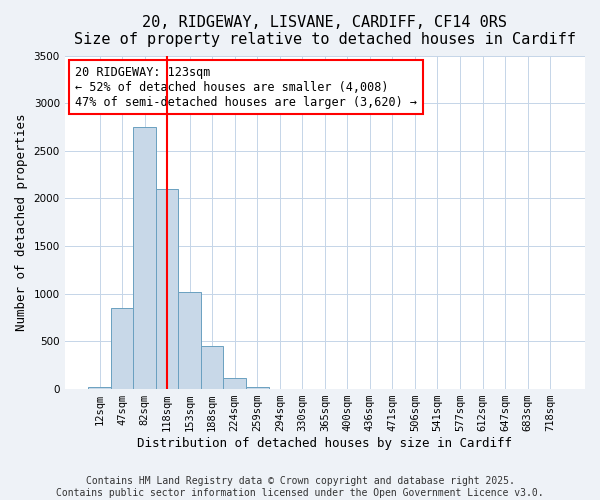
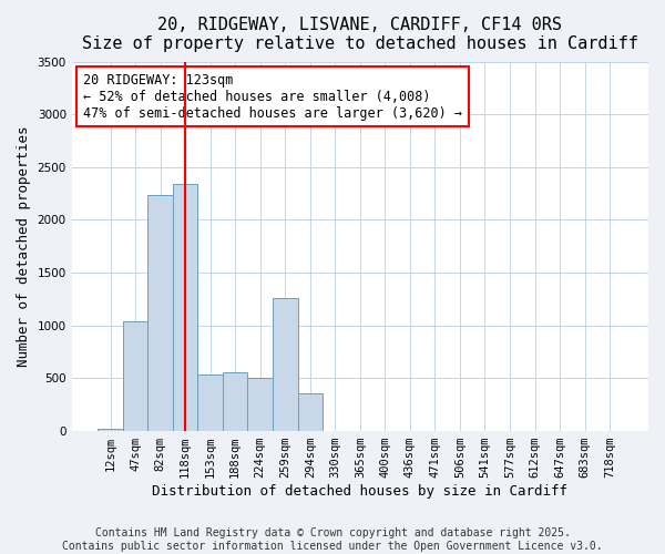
47sqm: 850 -> 1040
82sqm: 2750 -> 2240
118sqm: 2100 -> 2340
153sqm: 1020 -> 540
188sqm: 450 -> 560
224sqm: 120 -> 500
259sqm: 20 -> 1260
294sqm: 0 -> 360
